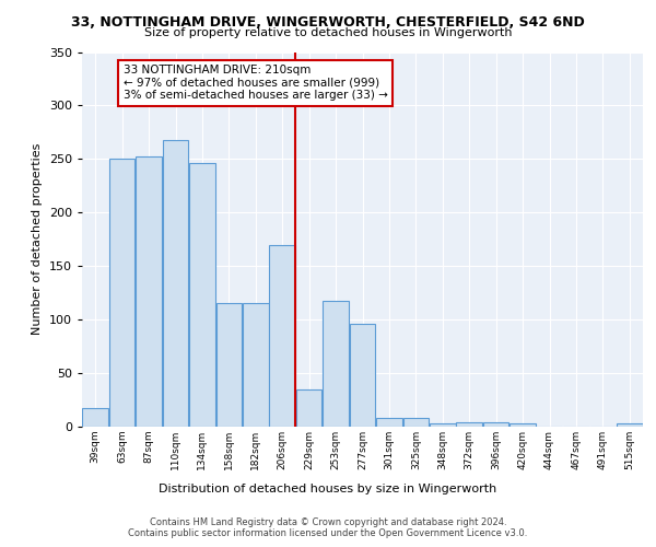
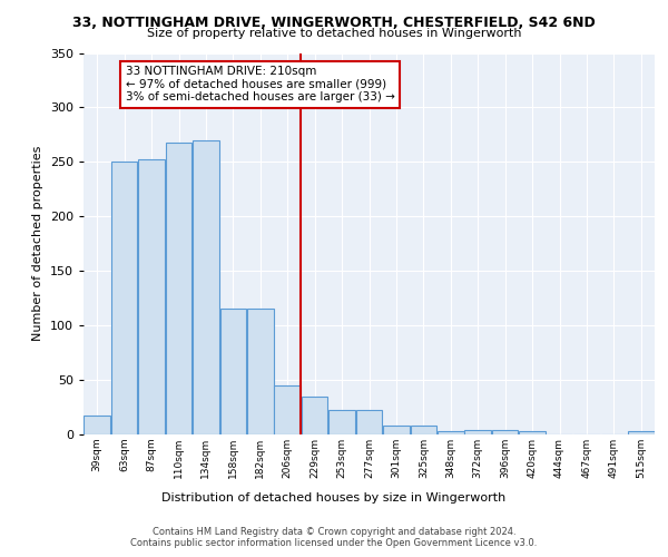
134sqm: 246 -> 270
206sqm: 170 -> 45
253sqm: 118 -> 22
277sqm: 96 -> 22
